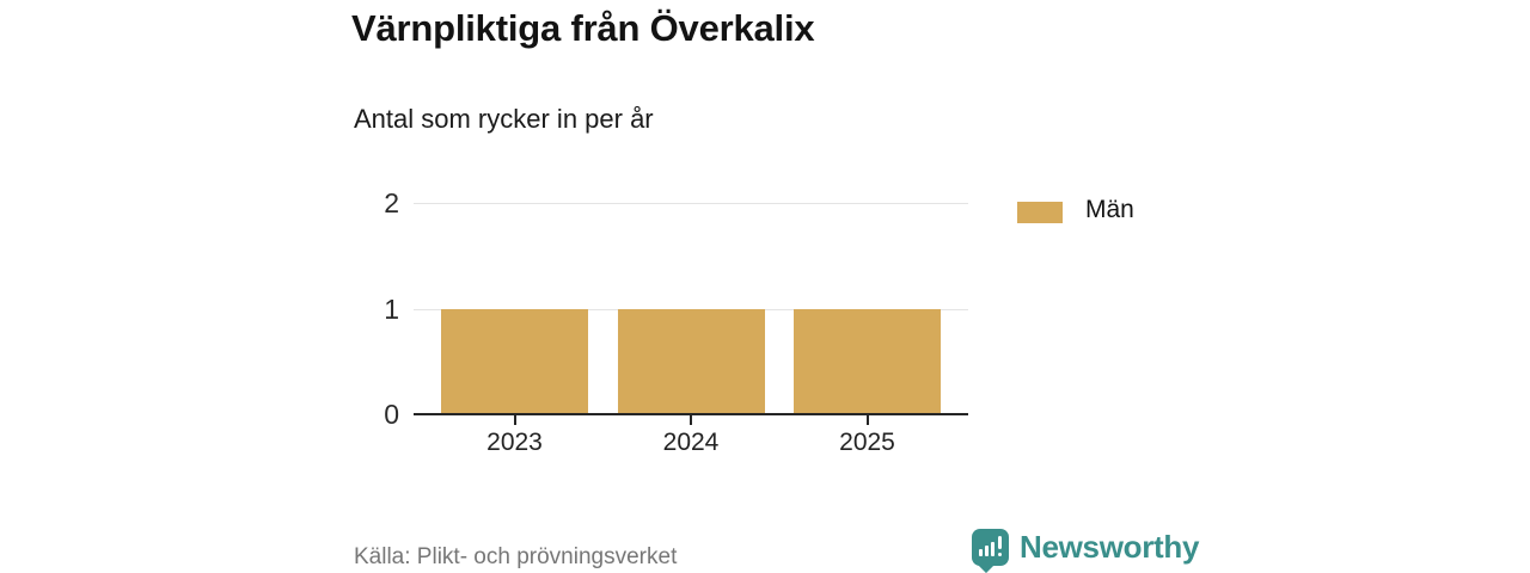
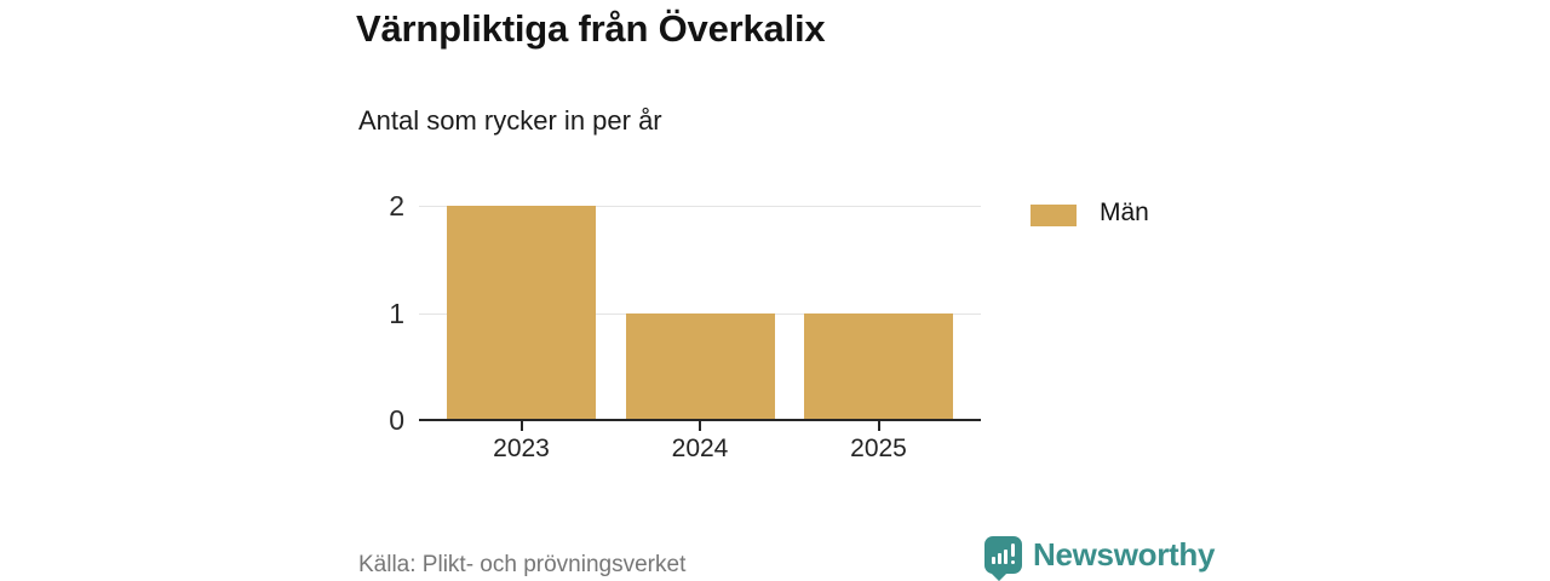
2023: 1 -> 2
